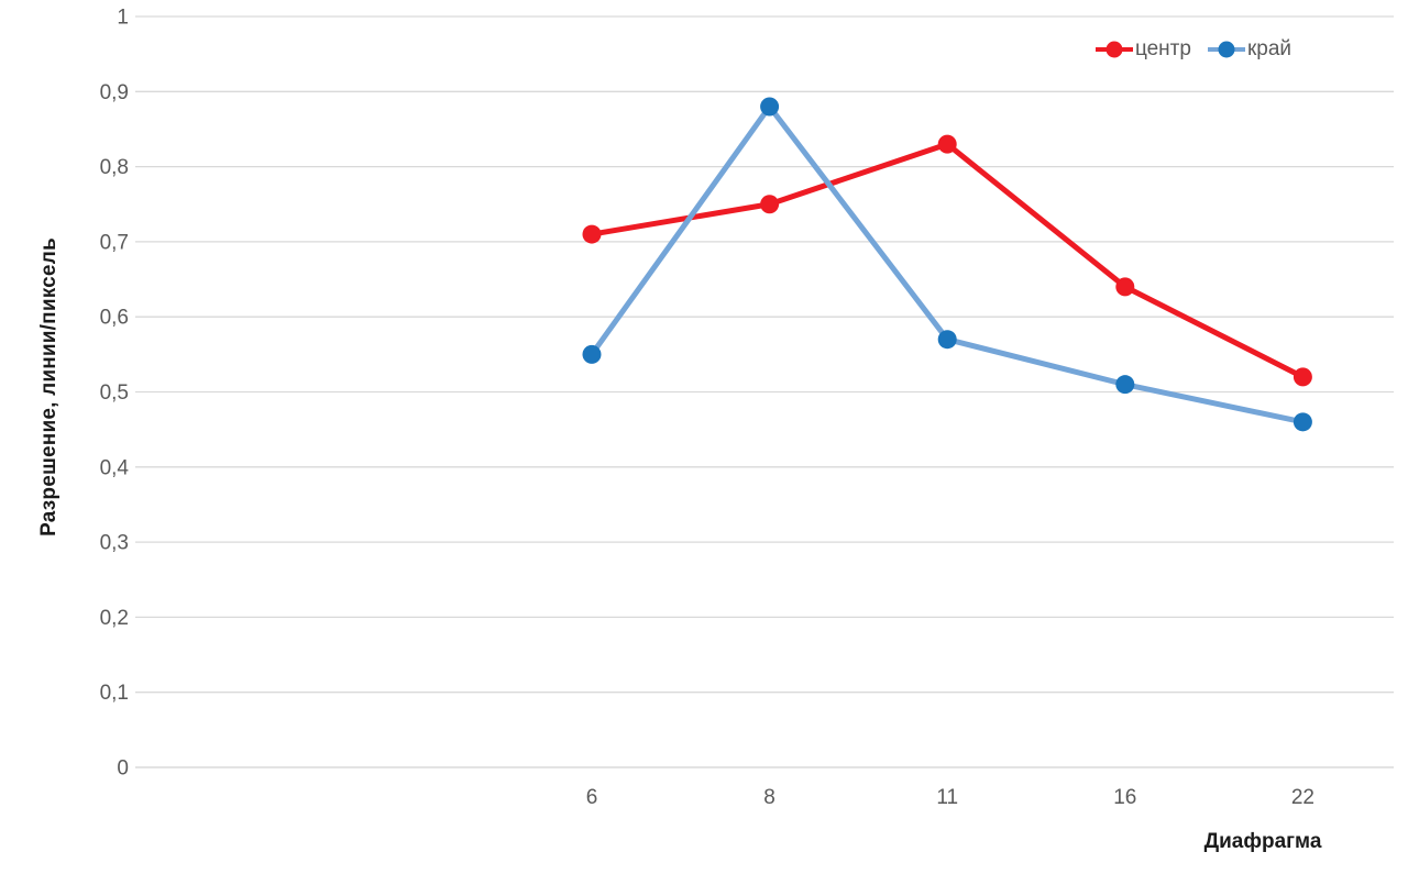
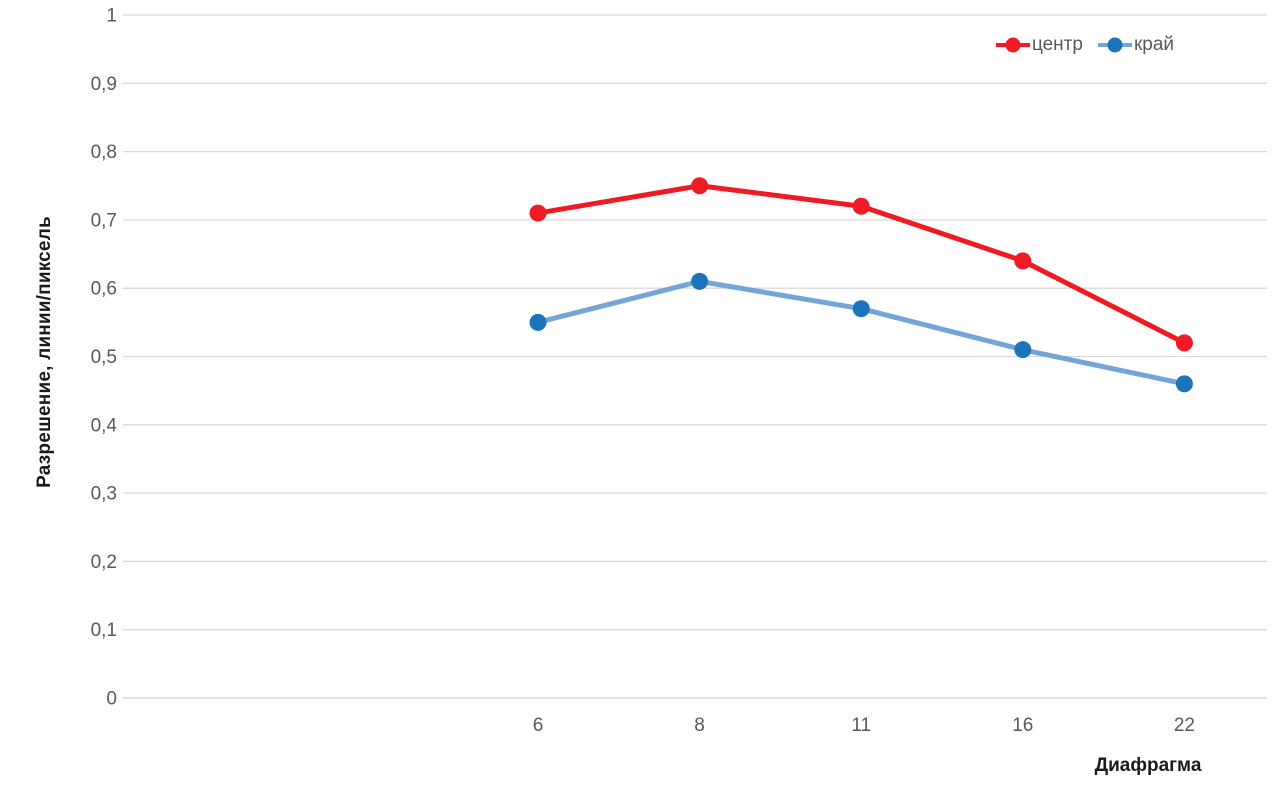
край/8: 0,88 -> 0,61
центр/11: 0,83 -> 0,72
